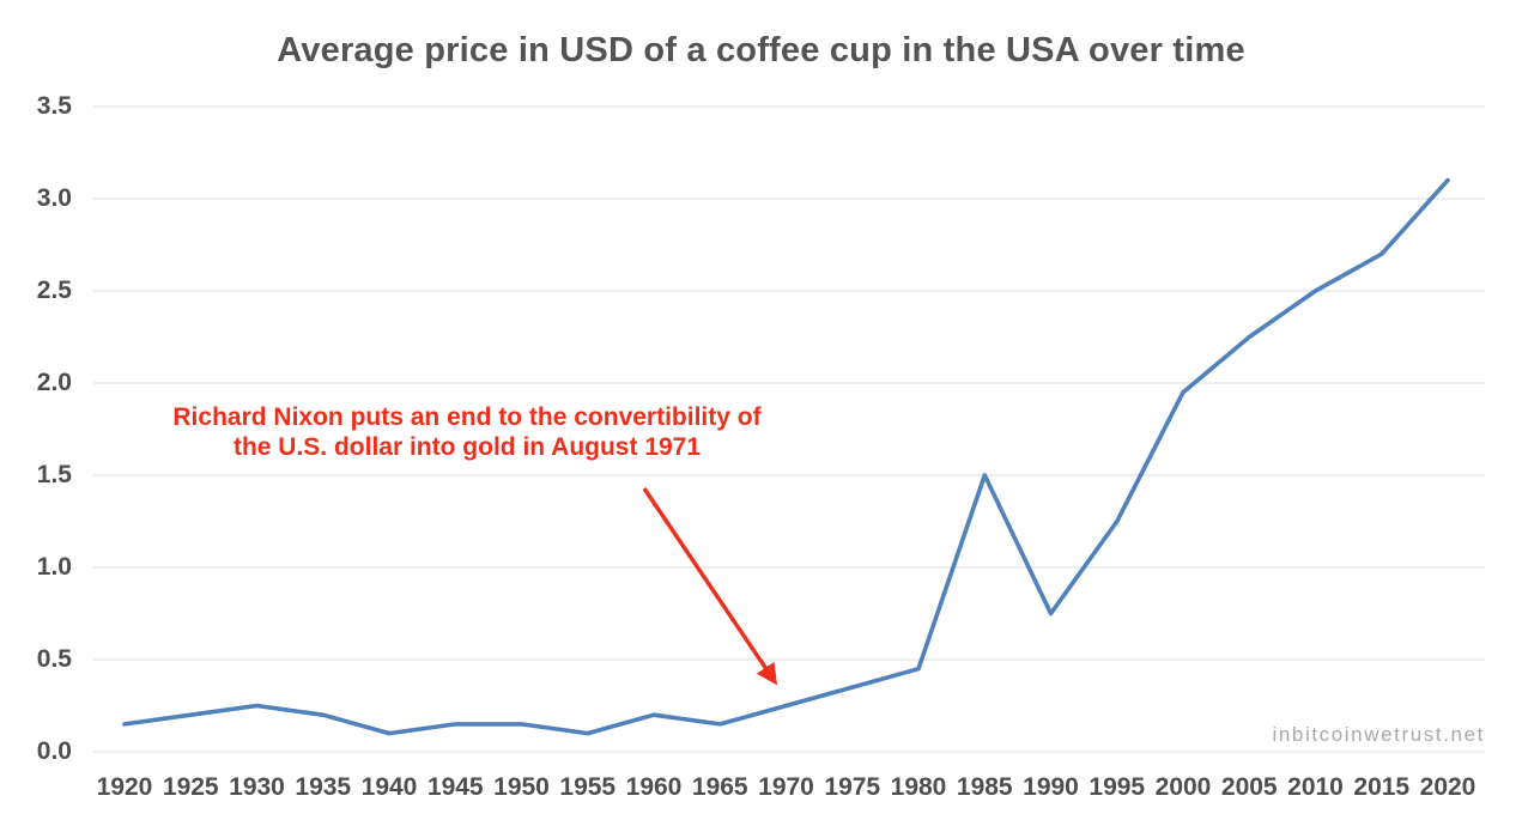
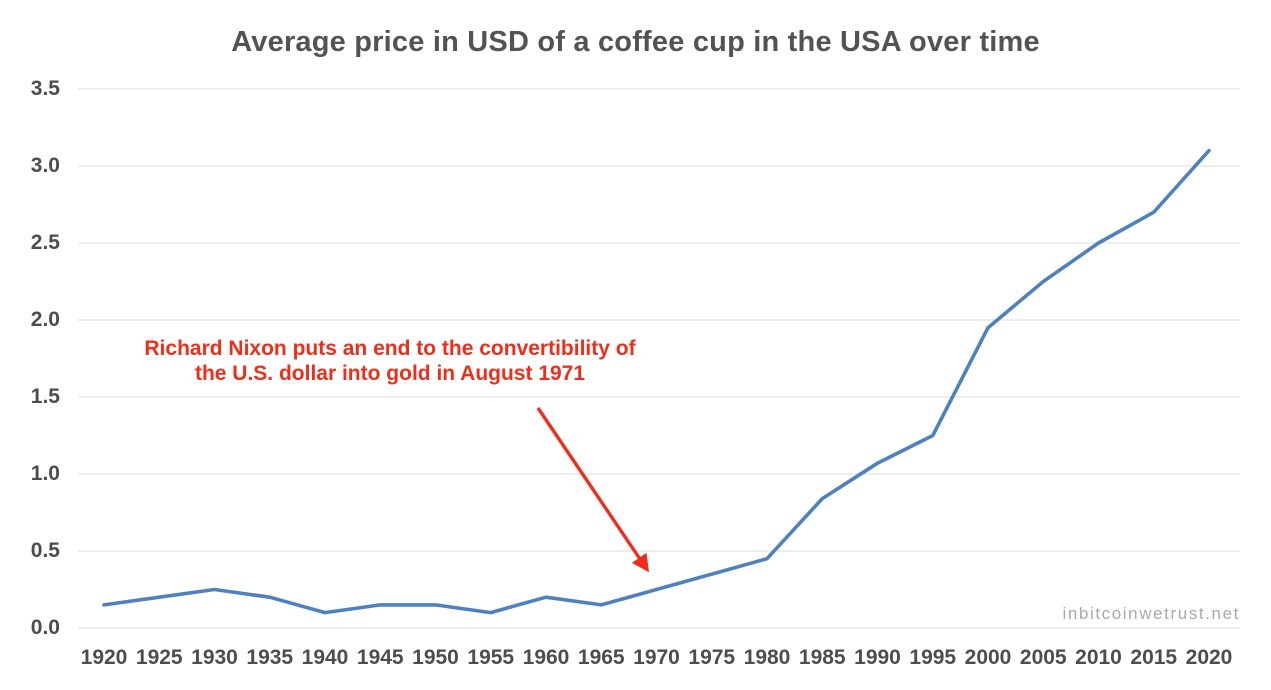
1985: 1.50 -> 0.84
1990: 0.75 -> 1.07
